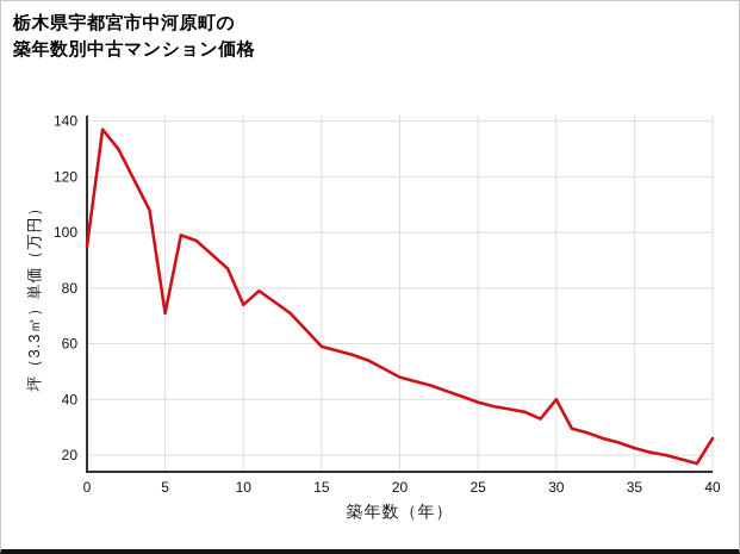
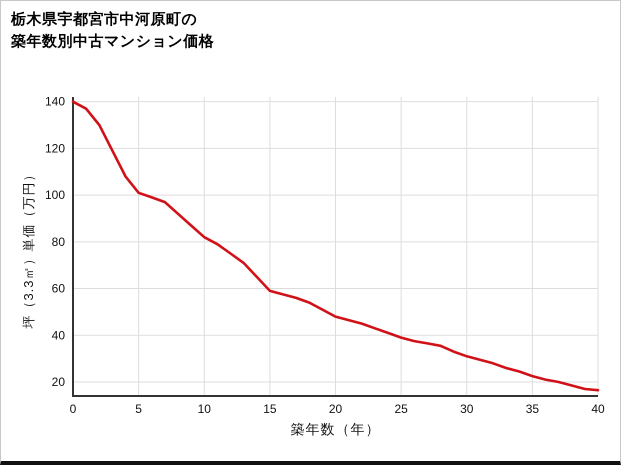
0: 95 -> 140
5: 71 -> 101
10: 74 -> 82
30: 40 -> 31
40: 26 -> 16
